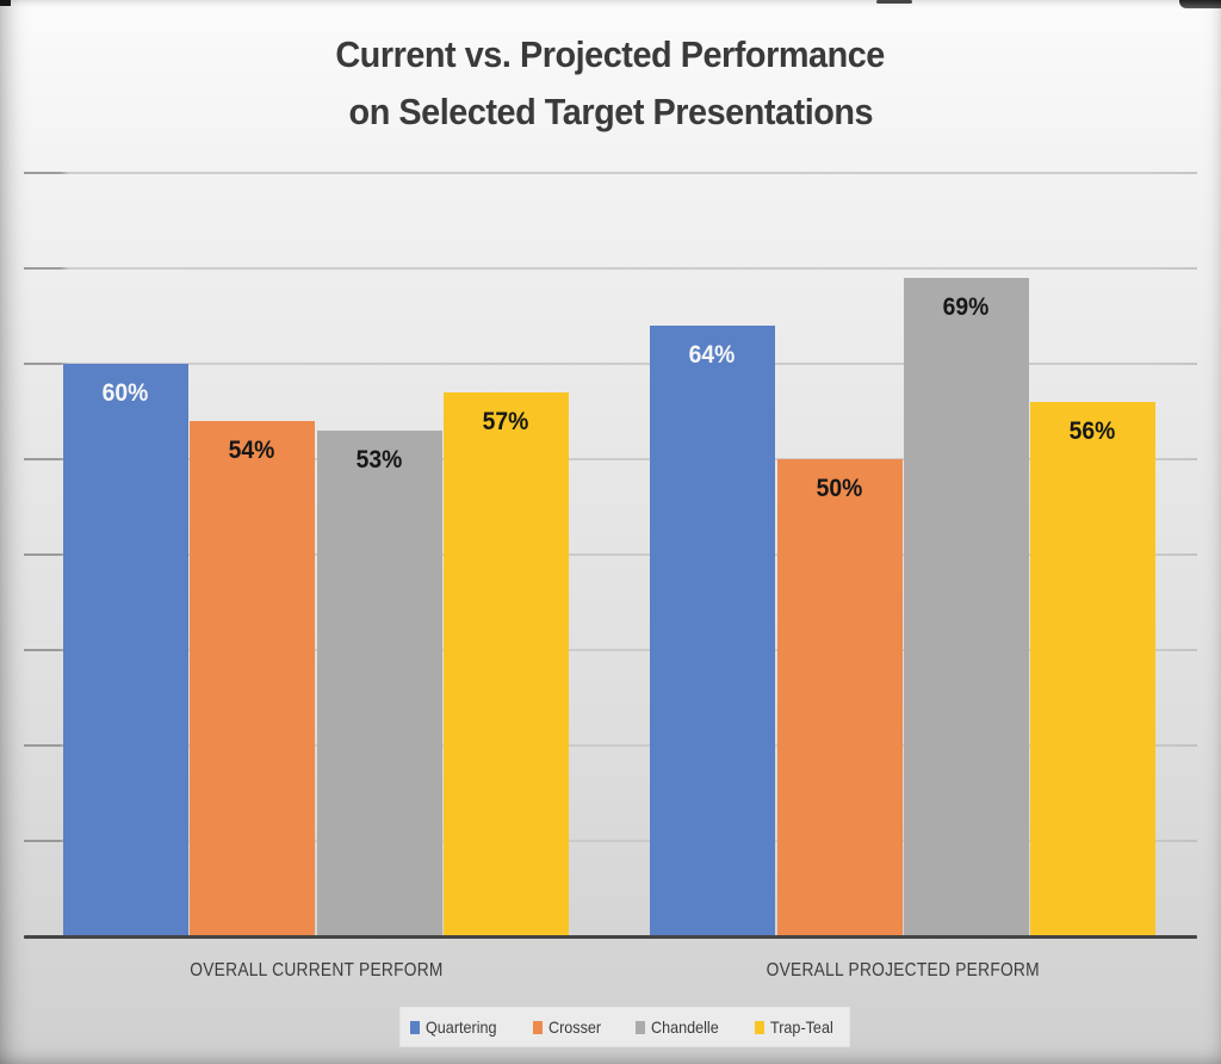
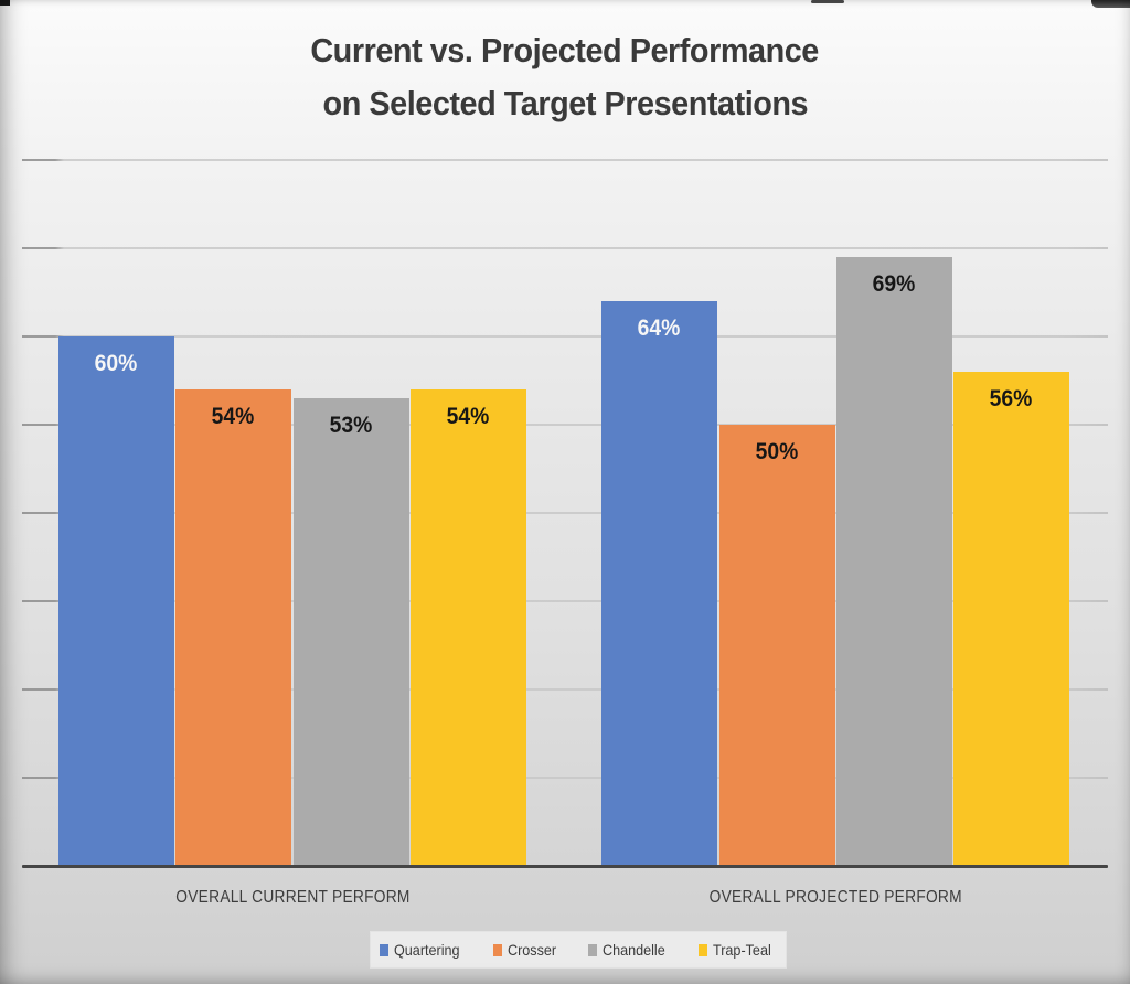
Trap-Teal/OVERALL CURRENT PERFORM: 57% -> 54%
